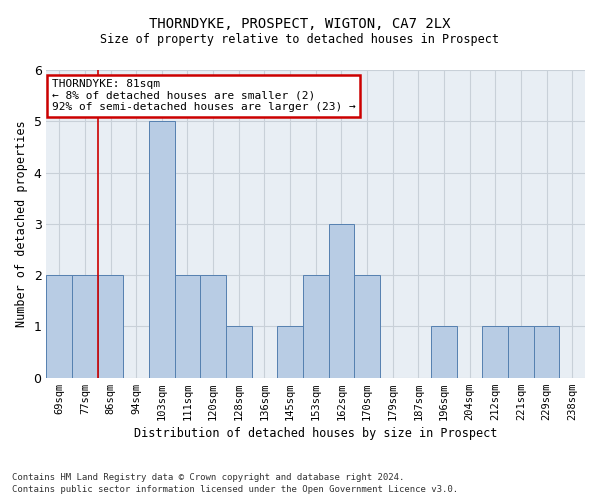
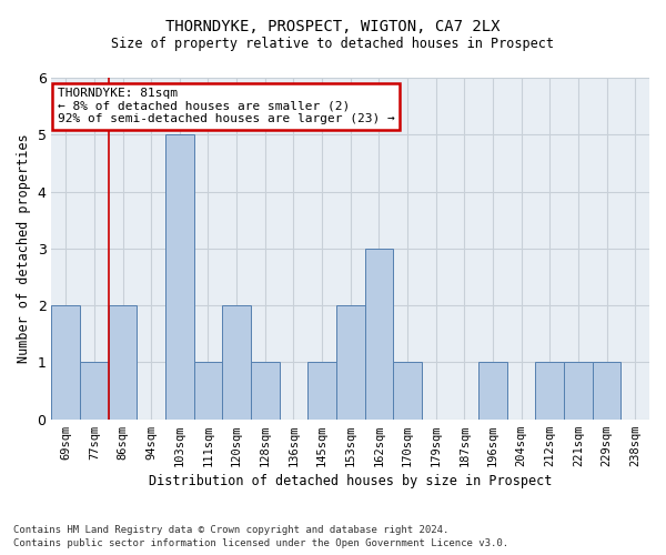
77sqm: 2 -> 1
111sqm: 2 -> 1
170sqm: 2 -> 1
